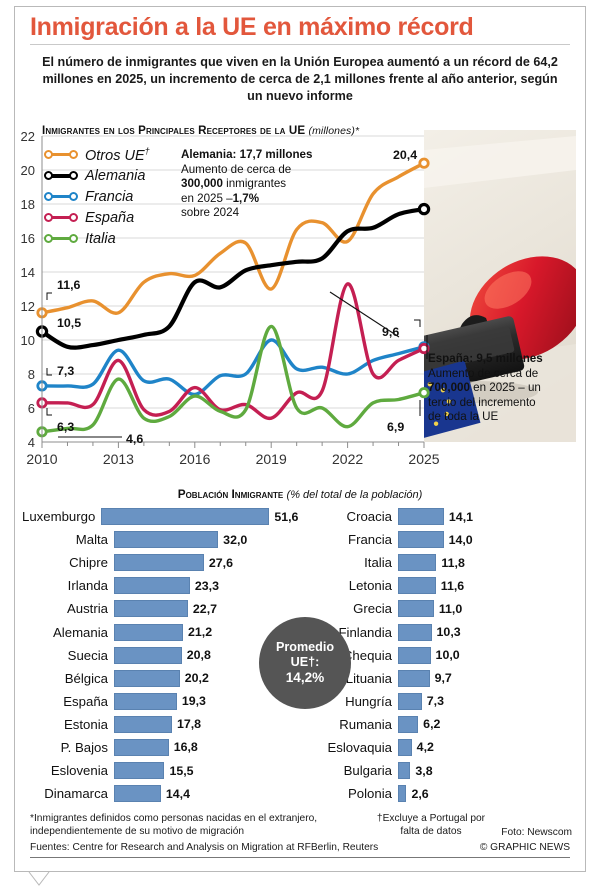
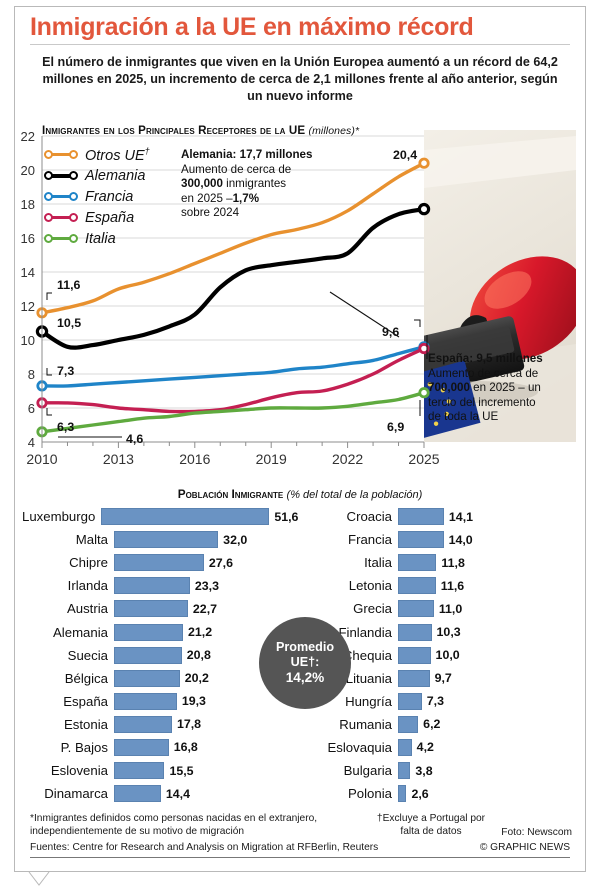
Otros UE†/2013: 11.6 -> 13.0
Francia/2013: 9.4 -> 7.5
España/2013: 8.8 -> 6.0
Italia/2013: 7.7 -> 5.2
Otros UE†/2016: 13.8 -> 14.5
Alemania/2016: 13.4 -> 11.5
Francia/2016: 6.8 -> 7.8
España/2016: 7.2 -> 5.8
Italia/2016: 6.7 -> 5.7
Otros UE†/2019: 13.0 -> 16.2
Francia/2019: 10.0 -> 8.1
España/2019: 5.4 -> 6.6
Italia/2019: 10.8 -> 6.0
Otros UE†/2022: 15.8 -> 17.6
Alemania/2022: 16.4 -> 15.1
Francia/2022: 8.0 -> 8.6
España/2022: 13.3 -> 7.4
Italia/2022: 4.9 -> 6.1
